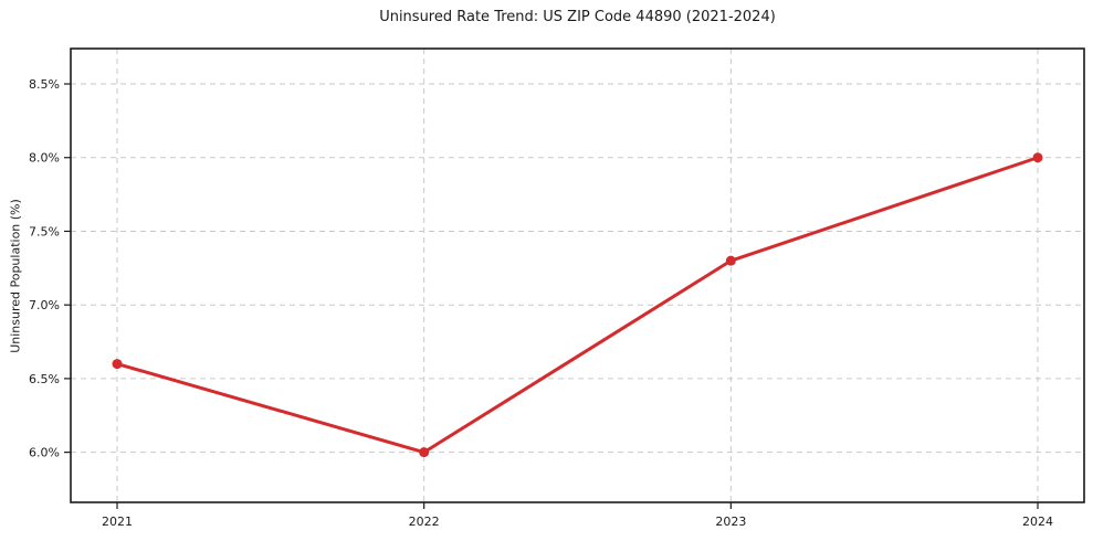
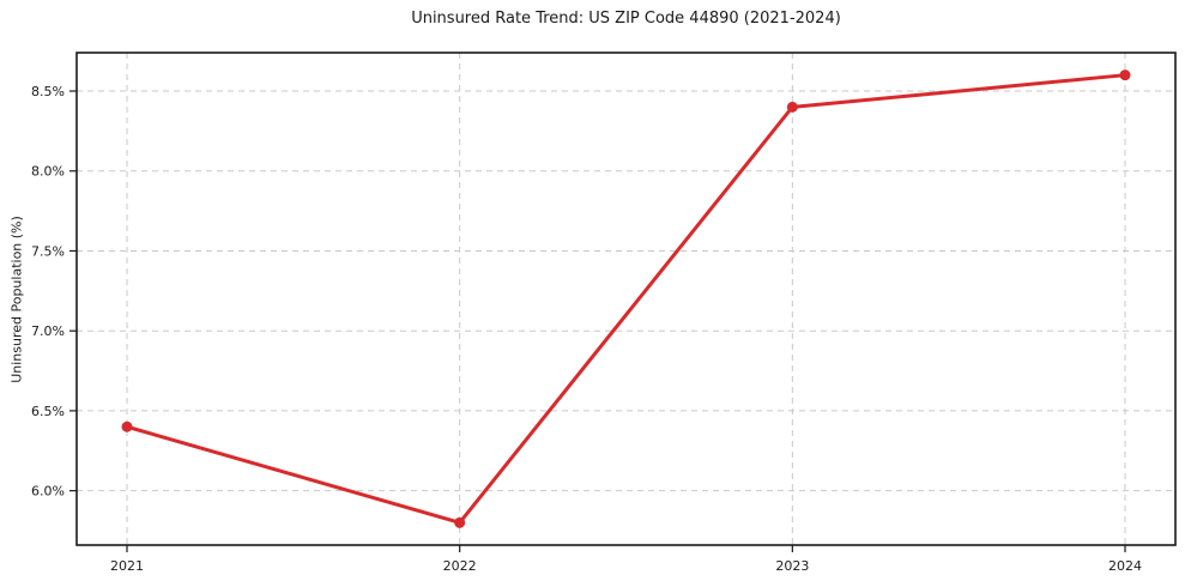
2021: 6.6% -> 6.4%
2022: 6.0% -> 5.8%
2023: 7.3% -> 8.4%
2024: 8.0% -> 8.6%
